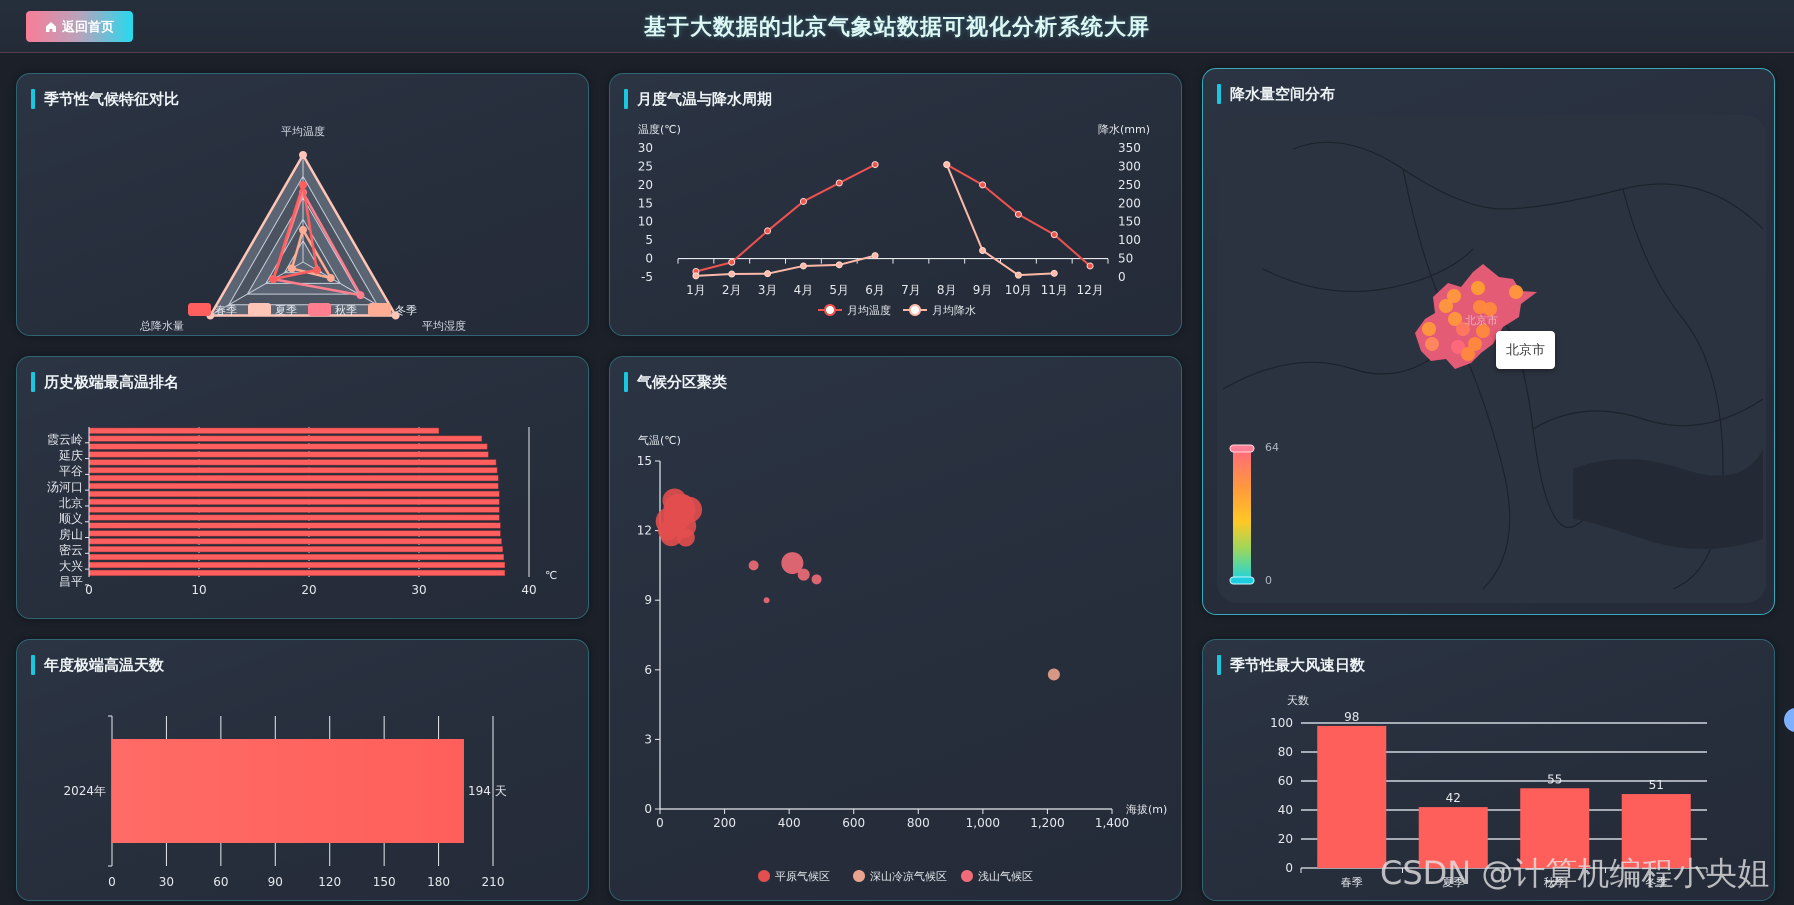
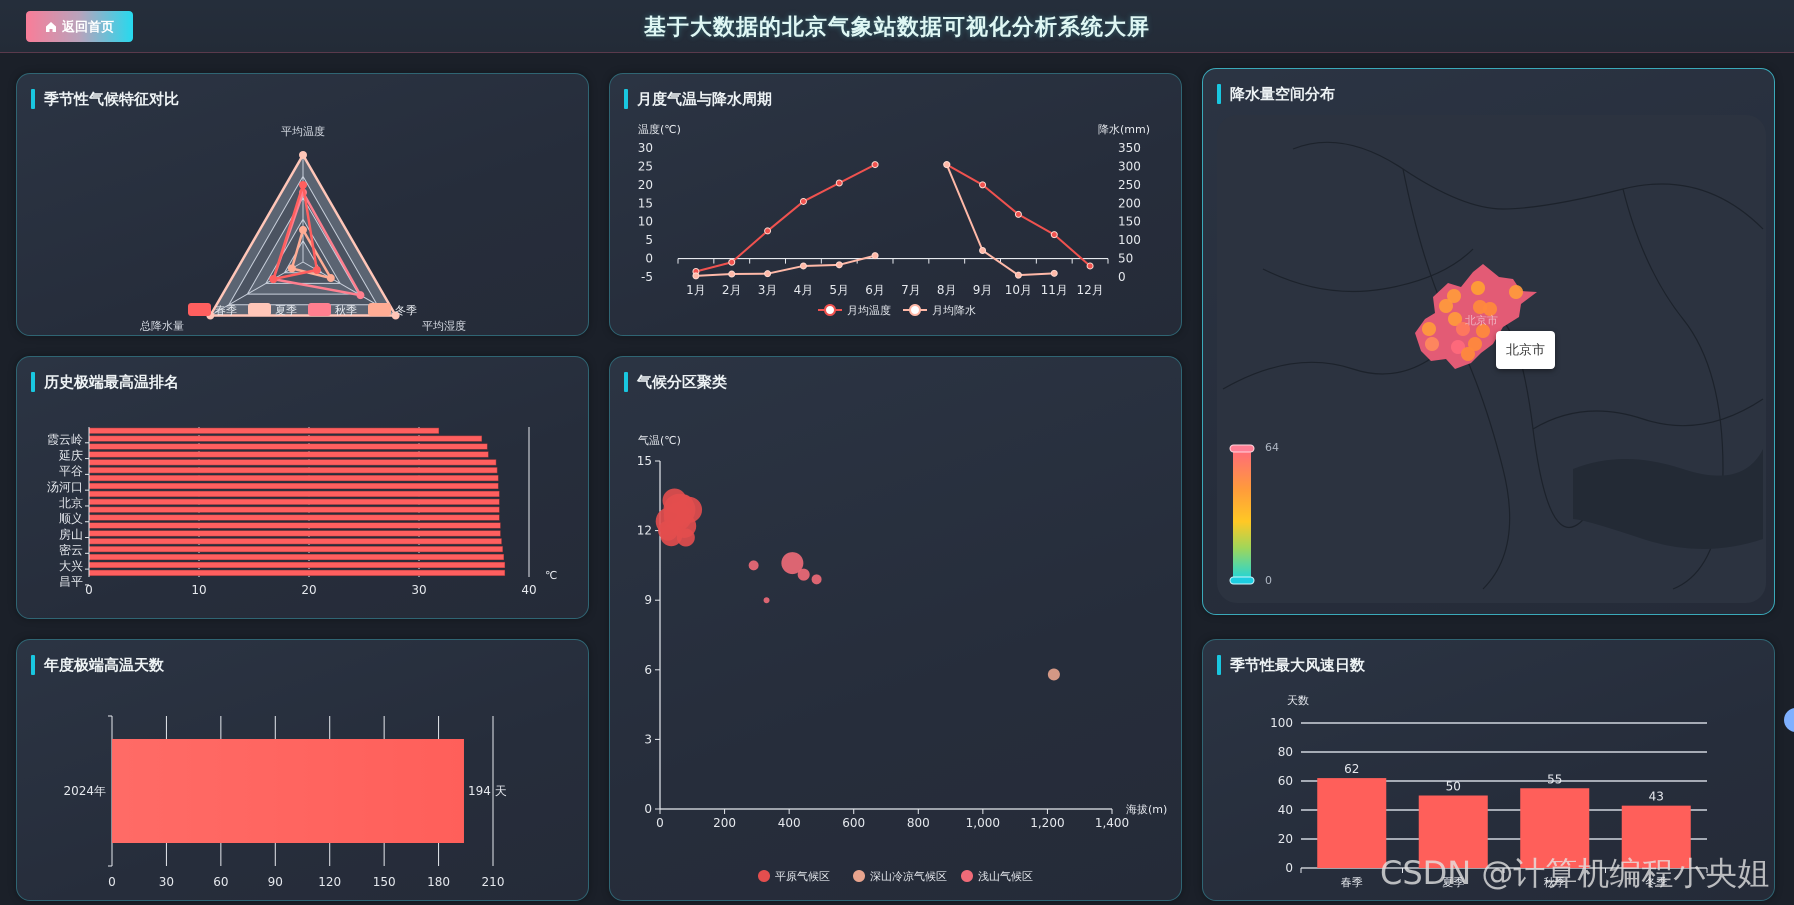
季节性最大风速日数/春季: 98 -> 62
季节性最大风速日数/夏季: 42 -> 50
季节性最大风速日数/冬季: 51 -> 43
